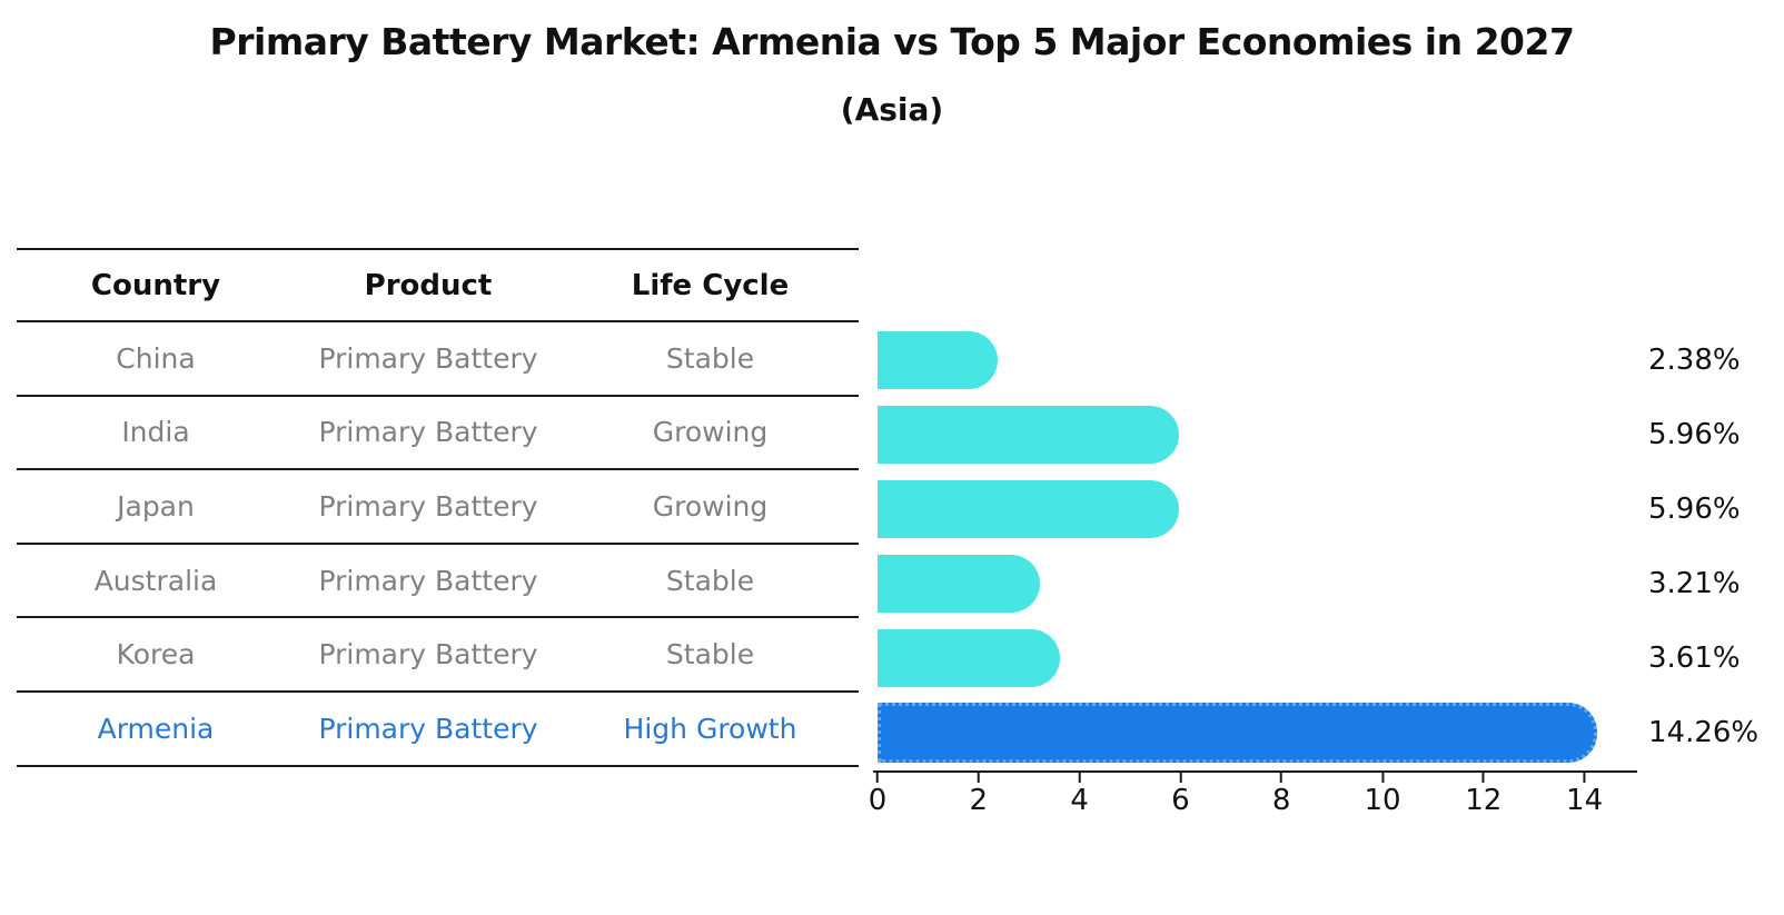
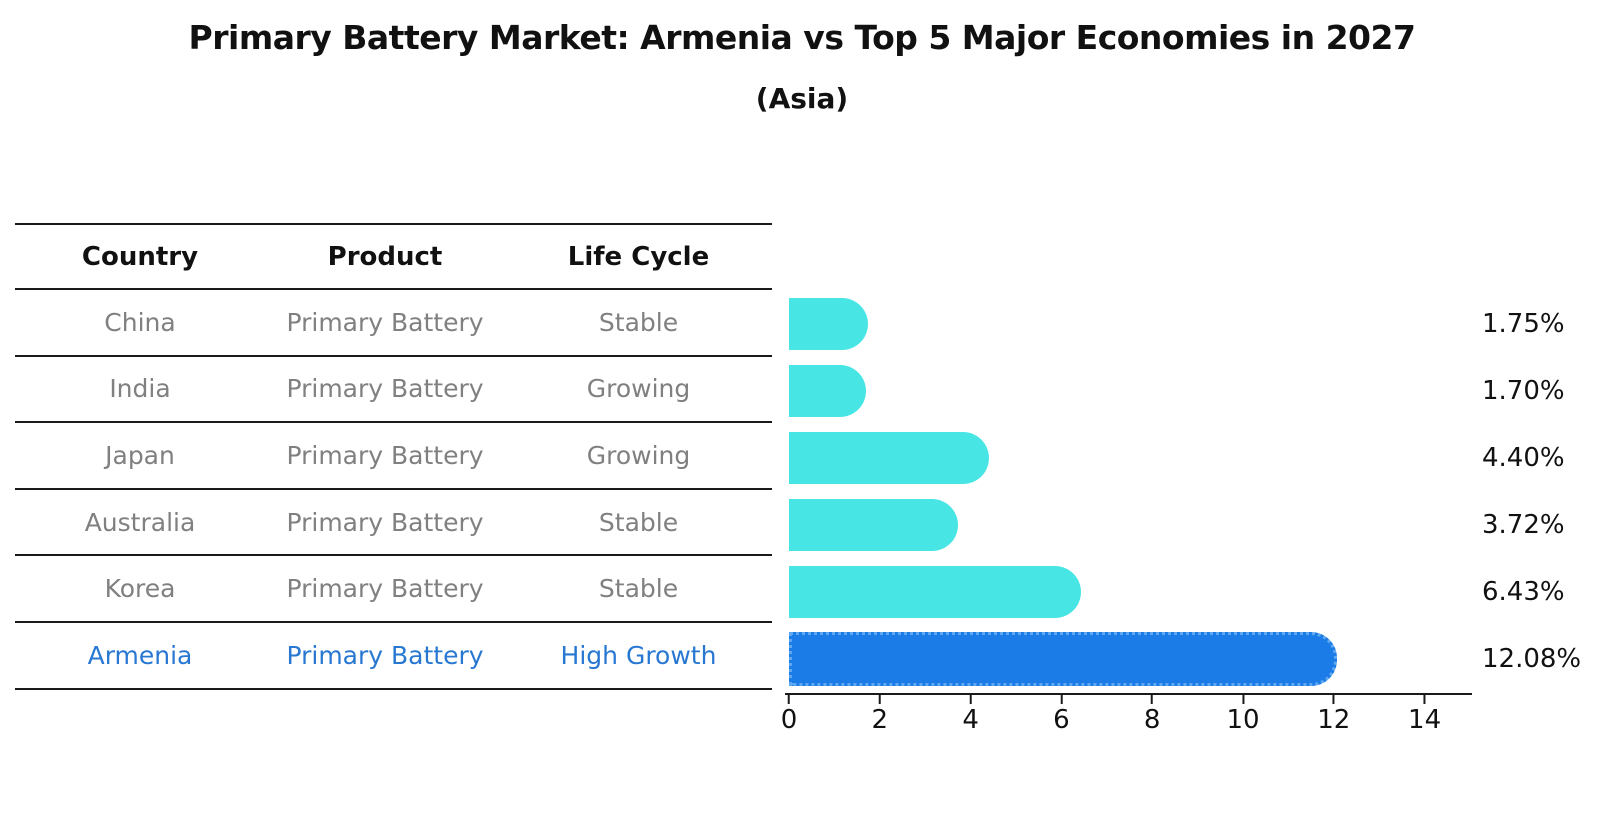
China: 2.38% -> 1.75%
India: 5.96% -> 1.70%
Japan: 5.96% -> 4.40%
Australia: 3.21% -> 3.72%
Korea: 3.61% -> 6.43%
Armenia: 14.26% -> 12.08%
